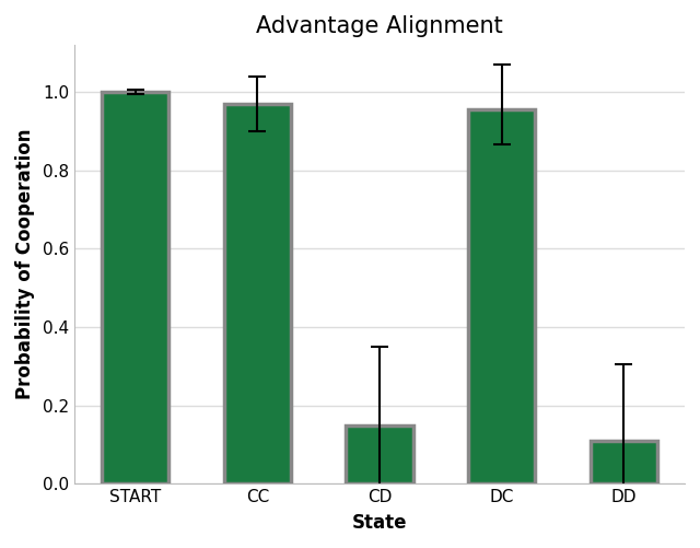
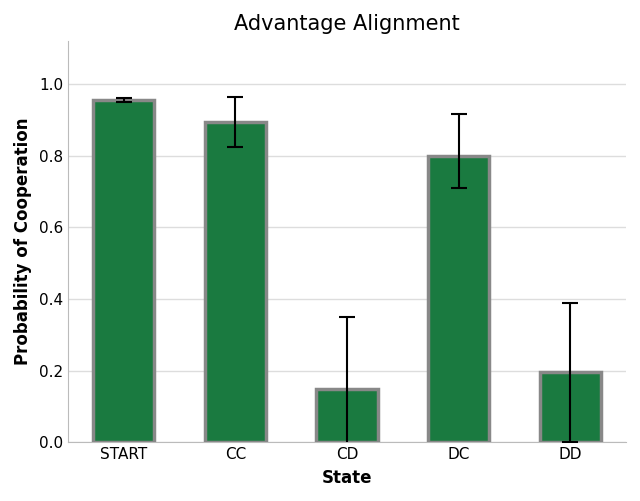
START: 1.000 -> 0.955
CC: 0.970 -> 0.895
DC: 0.955 -> 0.800
DD: 0.110 -> 0.195
